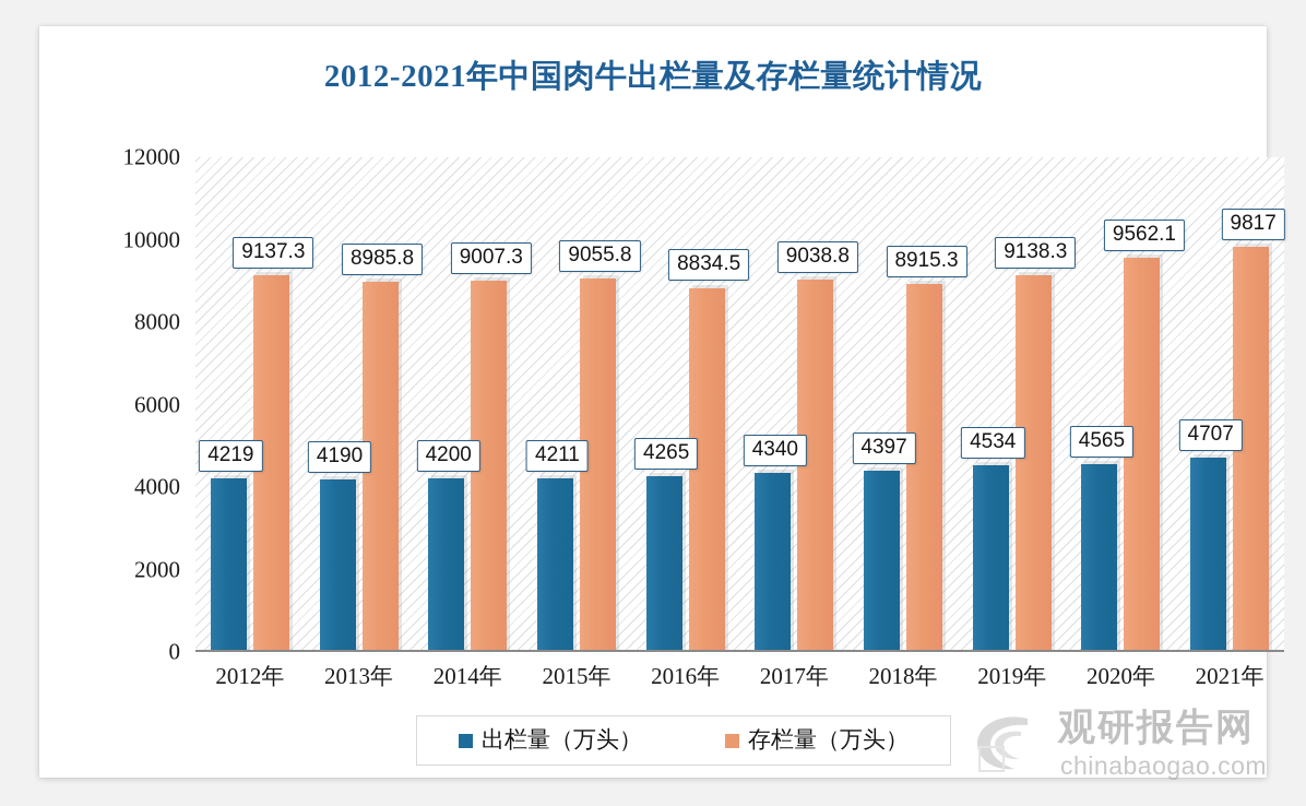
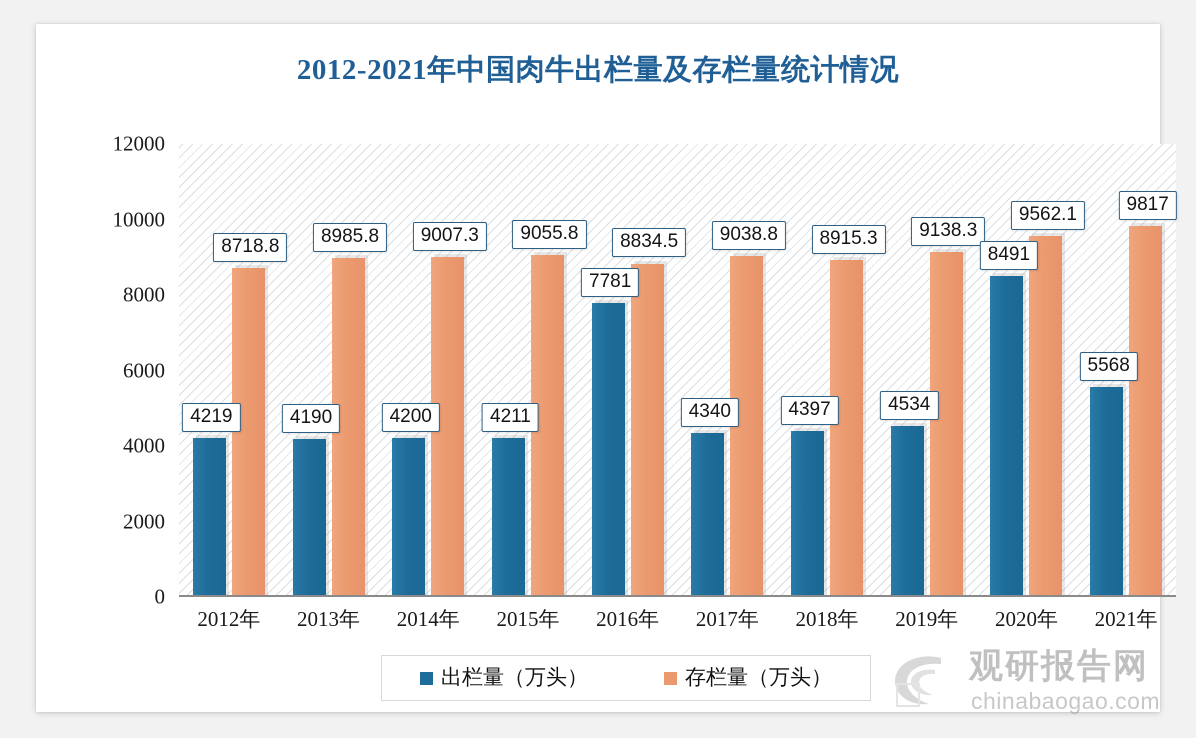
存栏量（万头）/2012年: 9137.3 -> 8718.8
出栏量（万头）/2016年: 4265 -> 7781
出栏量（万头）/2020年: 4565 -> 8491
出栏量（万头）/2021年: 4707 -> 5568
